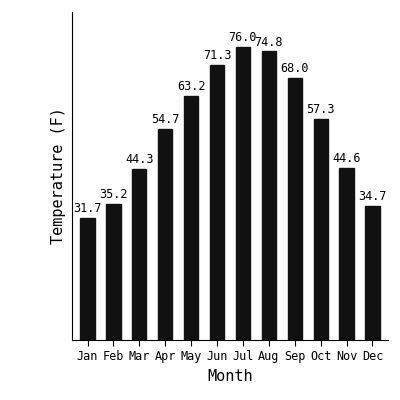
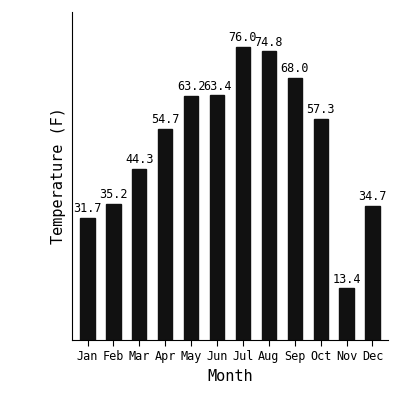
Jun: 71.3 -> 63.4
Nov: 44.6 -> 13.4
